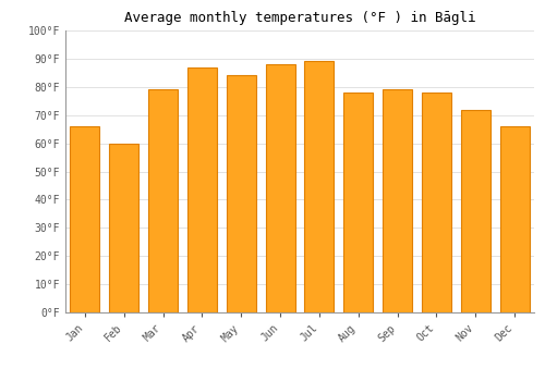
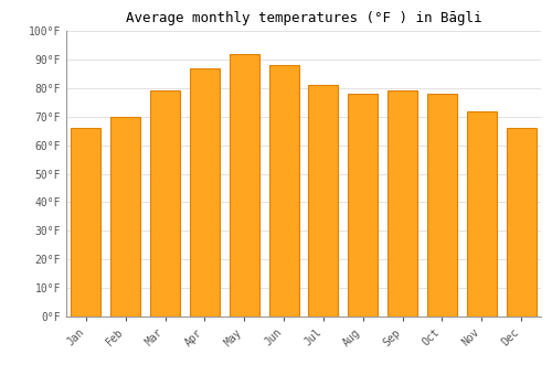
Feb: 60°F -> 70°F
May: 84°F -> 92°F
Jul: 89°F -> 81°F
